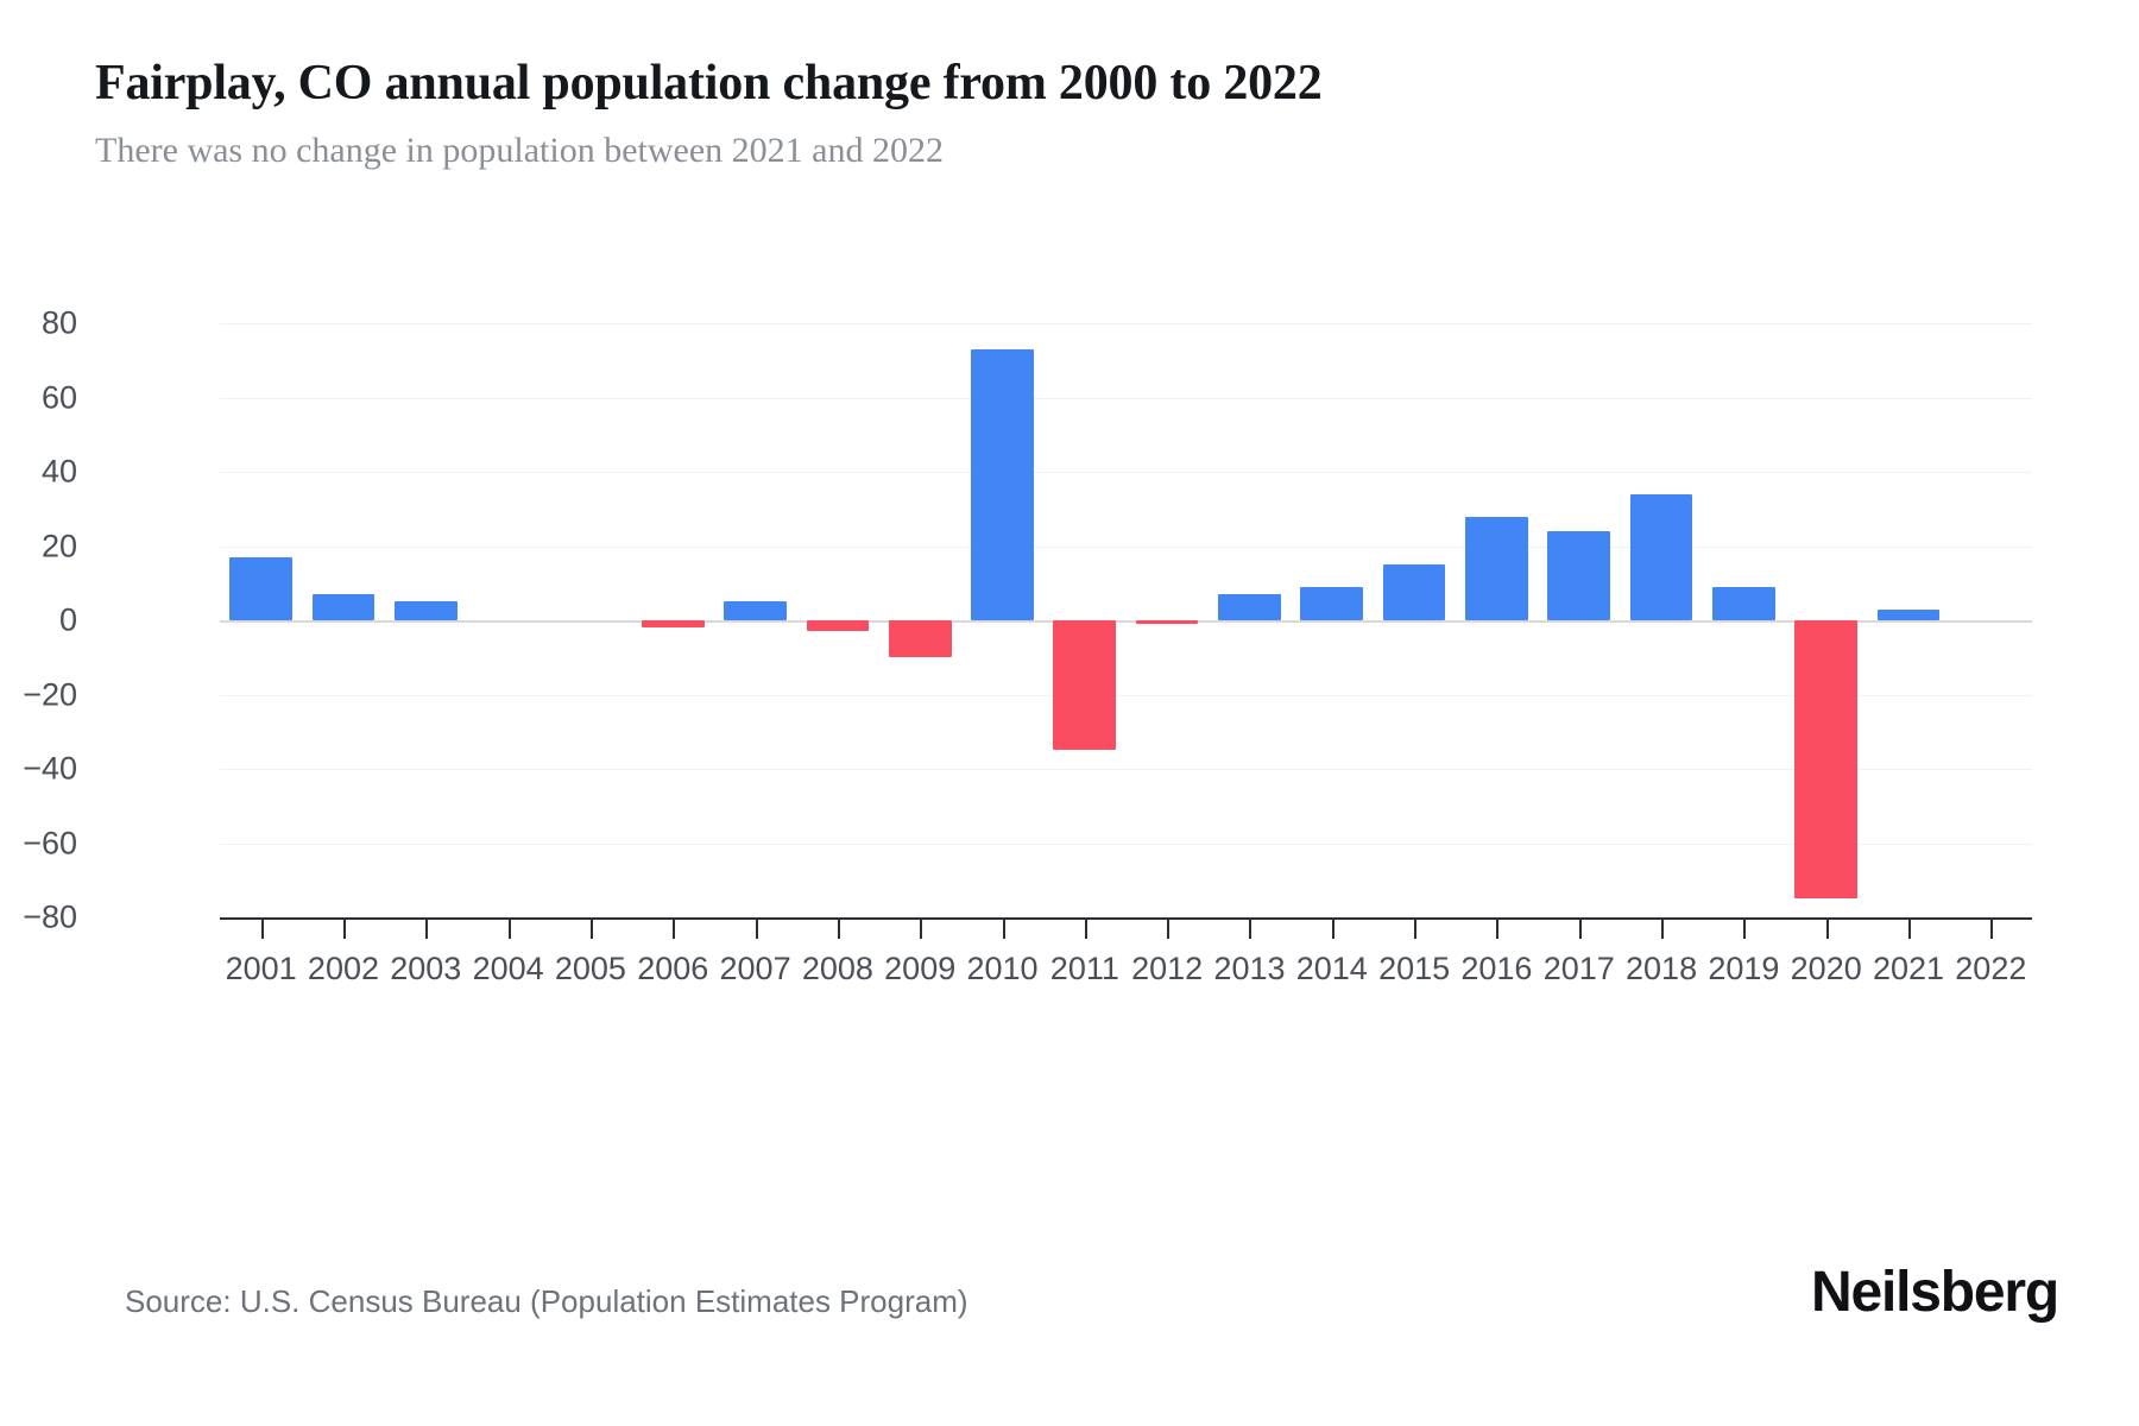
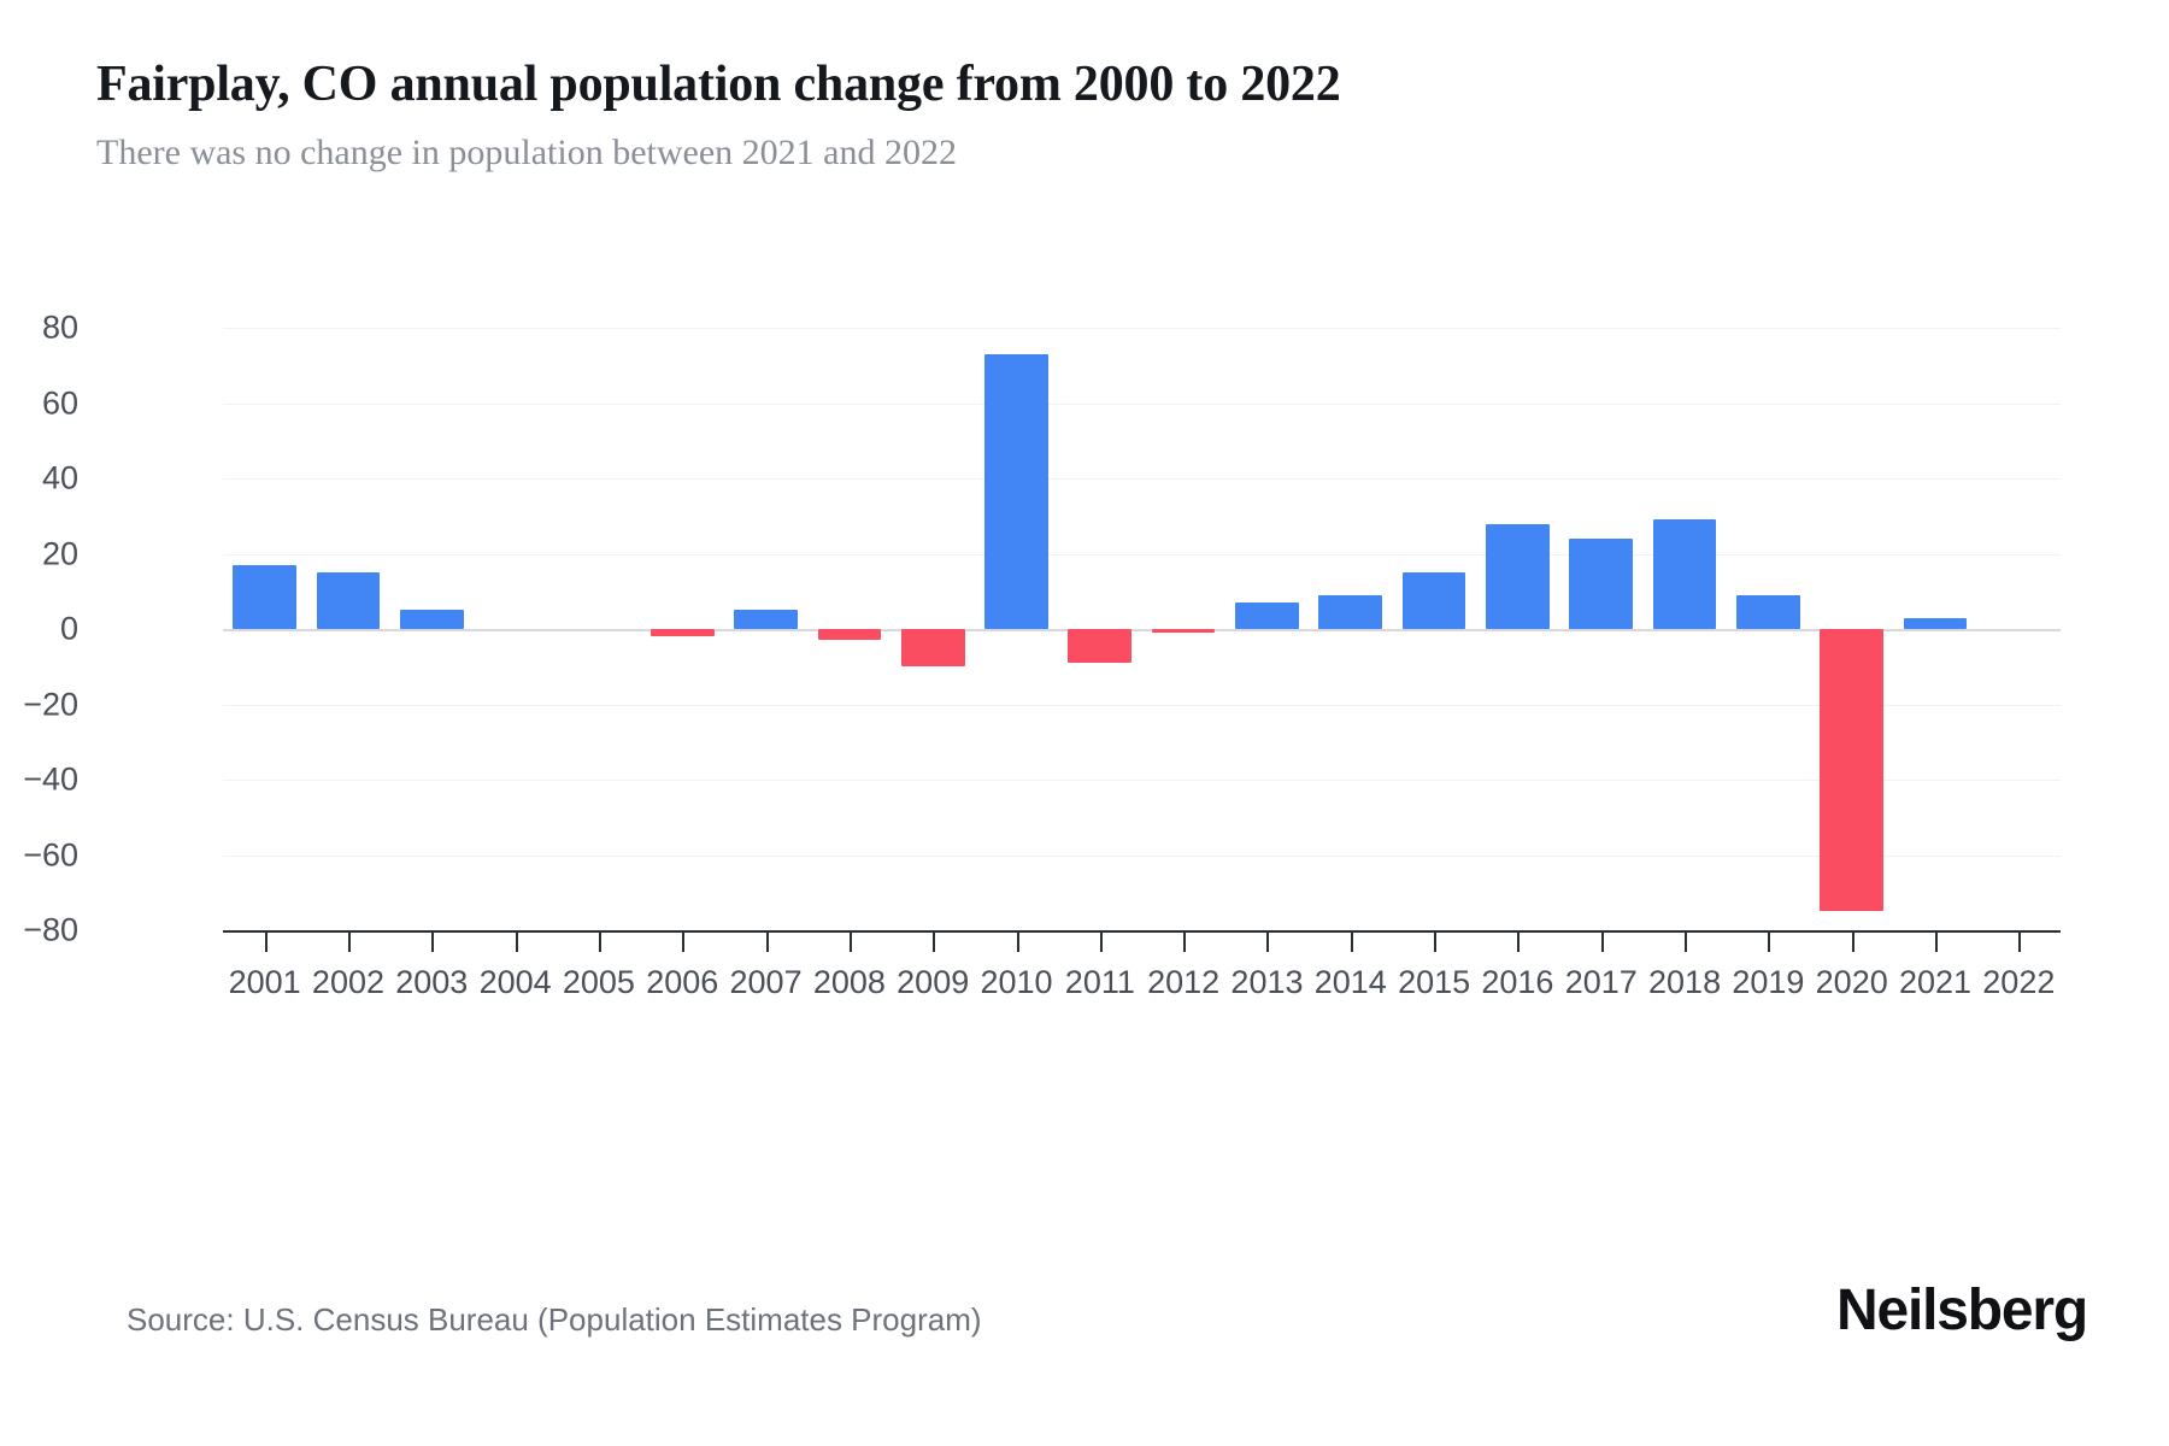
2002: 7 -> 15
2011: -35 -> -9
2018: 34 -> 29
